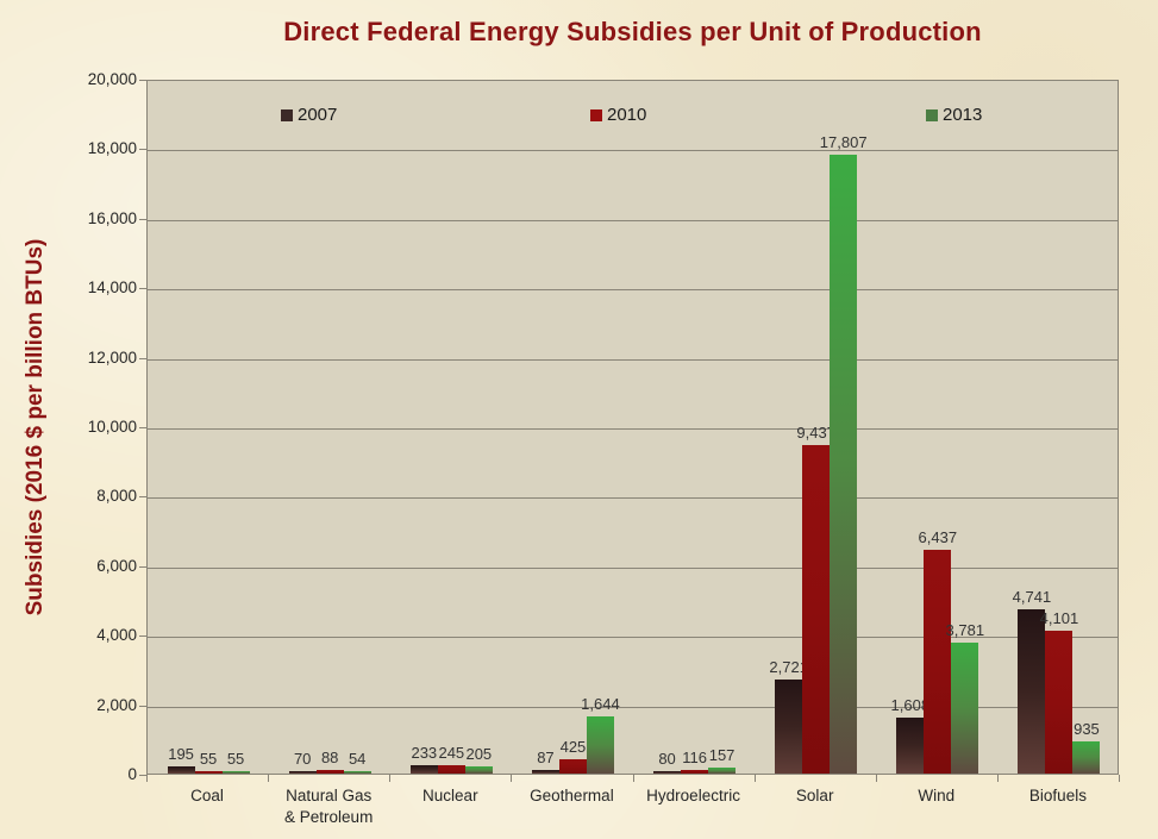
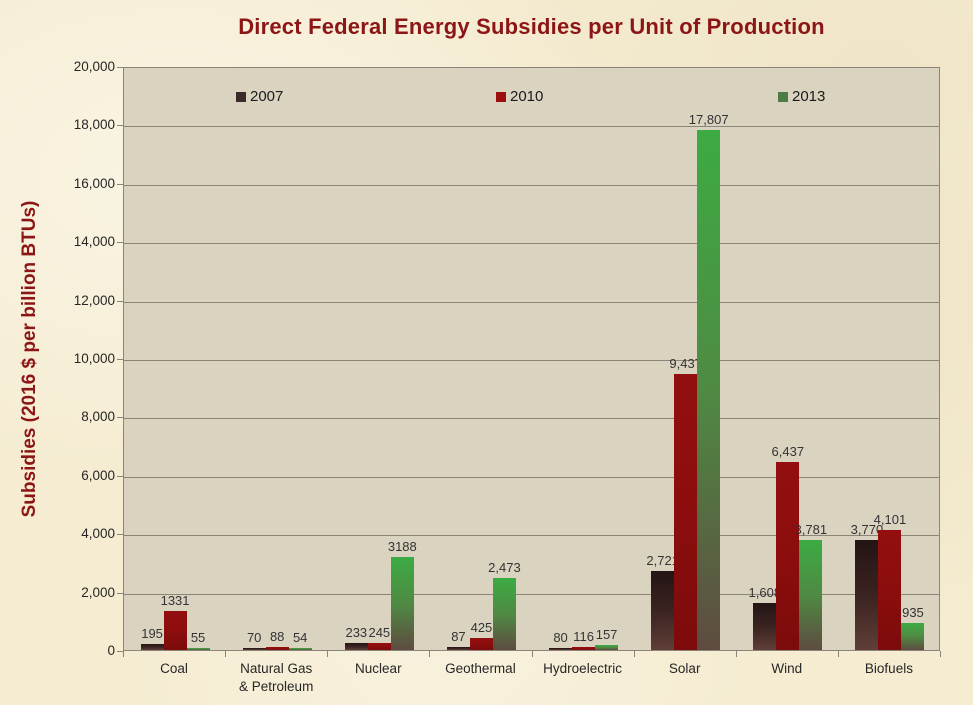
2010/Coal: 55 -> 1331
2013/Nuclear: 205 -> 3188
2013/Geothermal: 1,644 -> 2,473
2007/Biofuels: 4,741 -> 3,770
